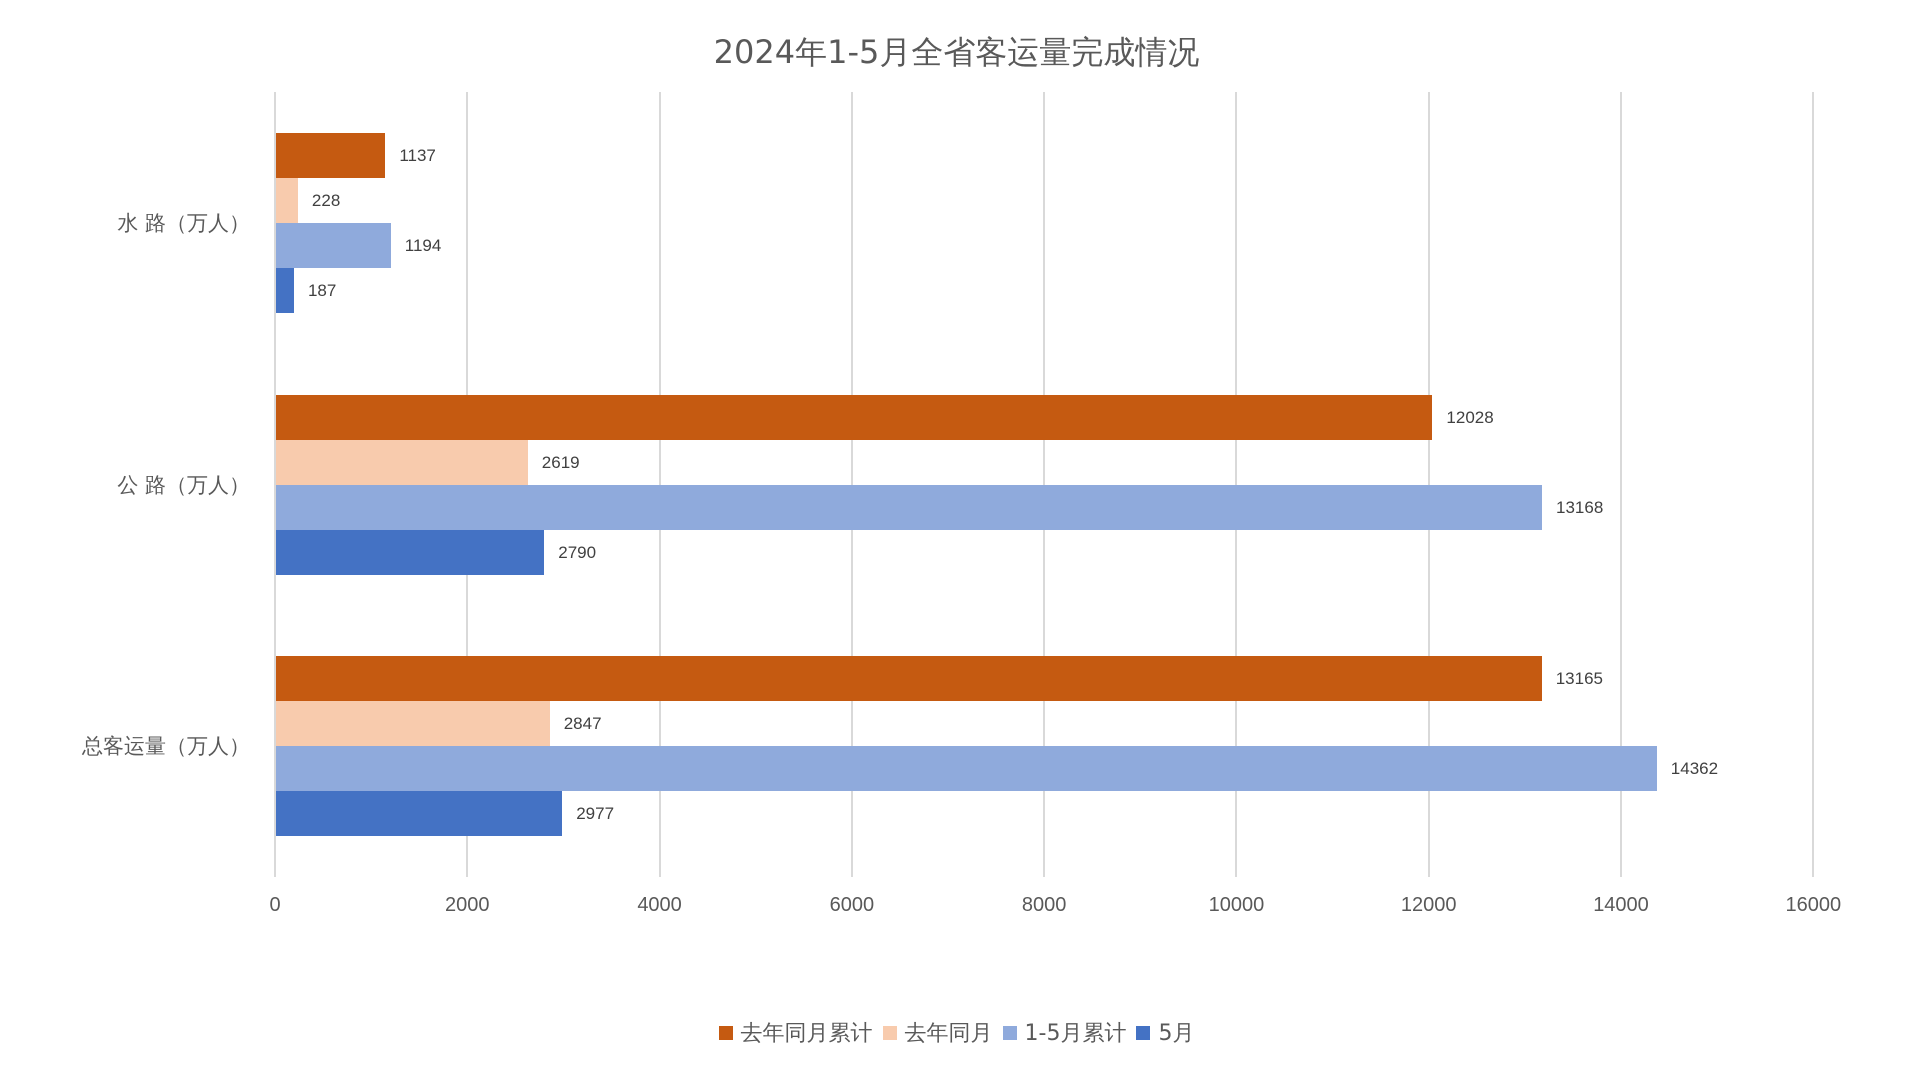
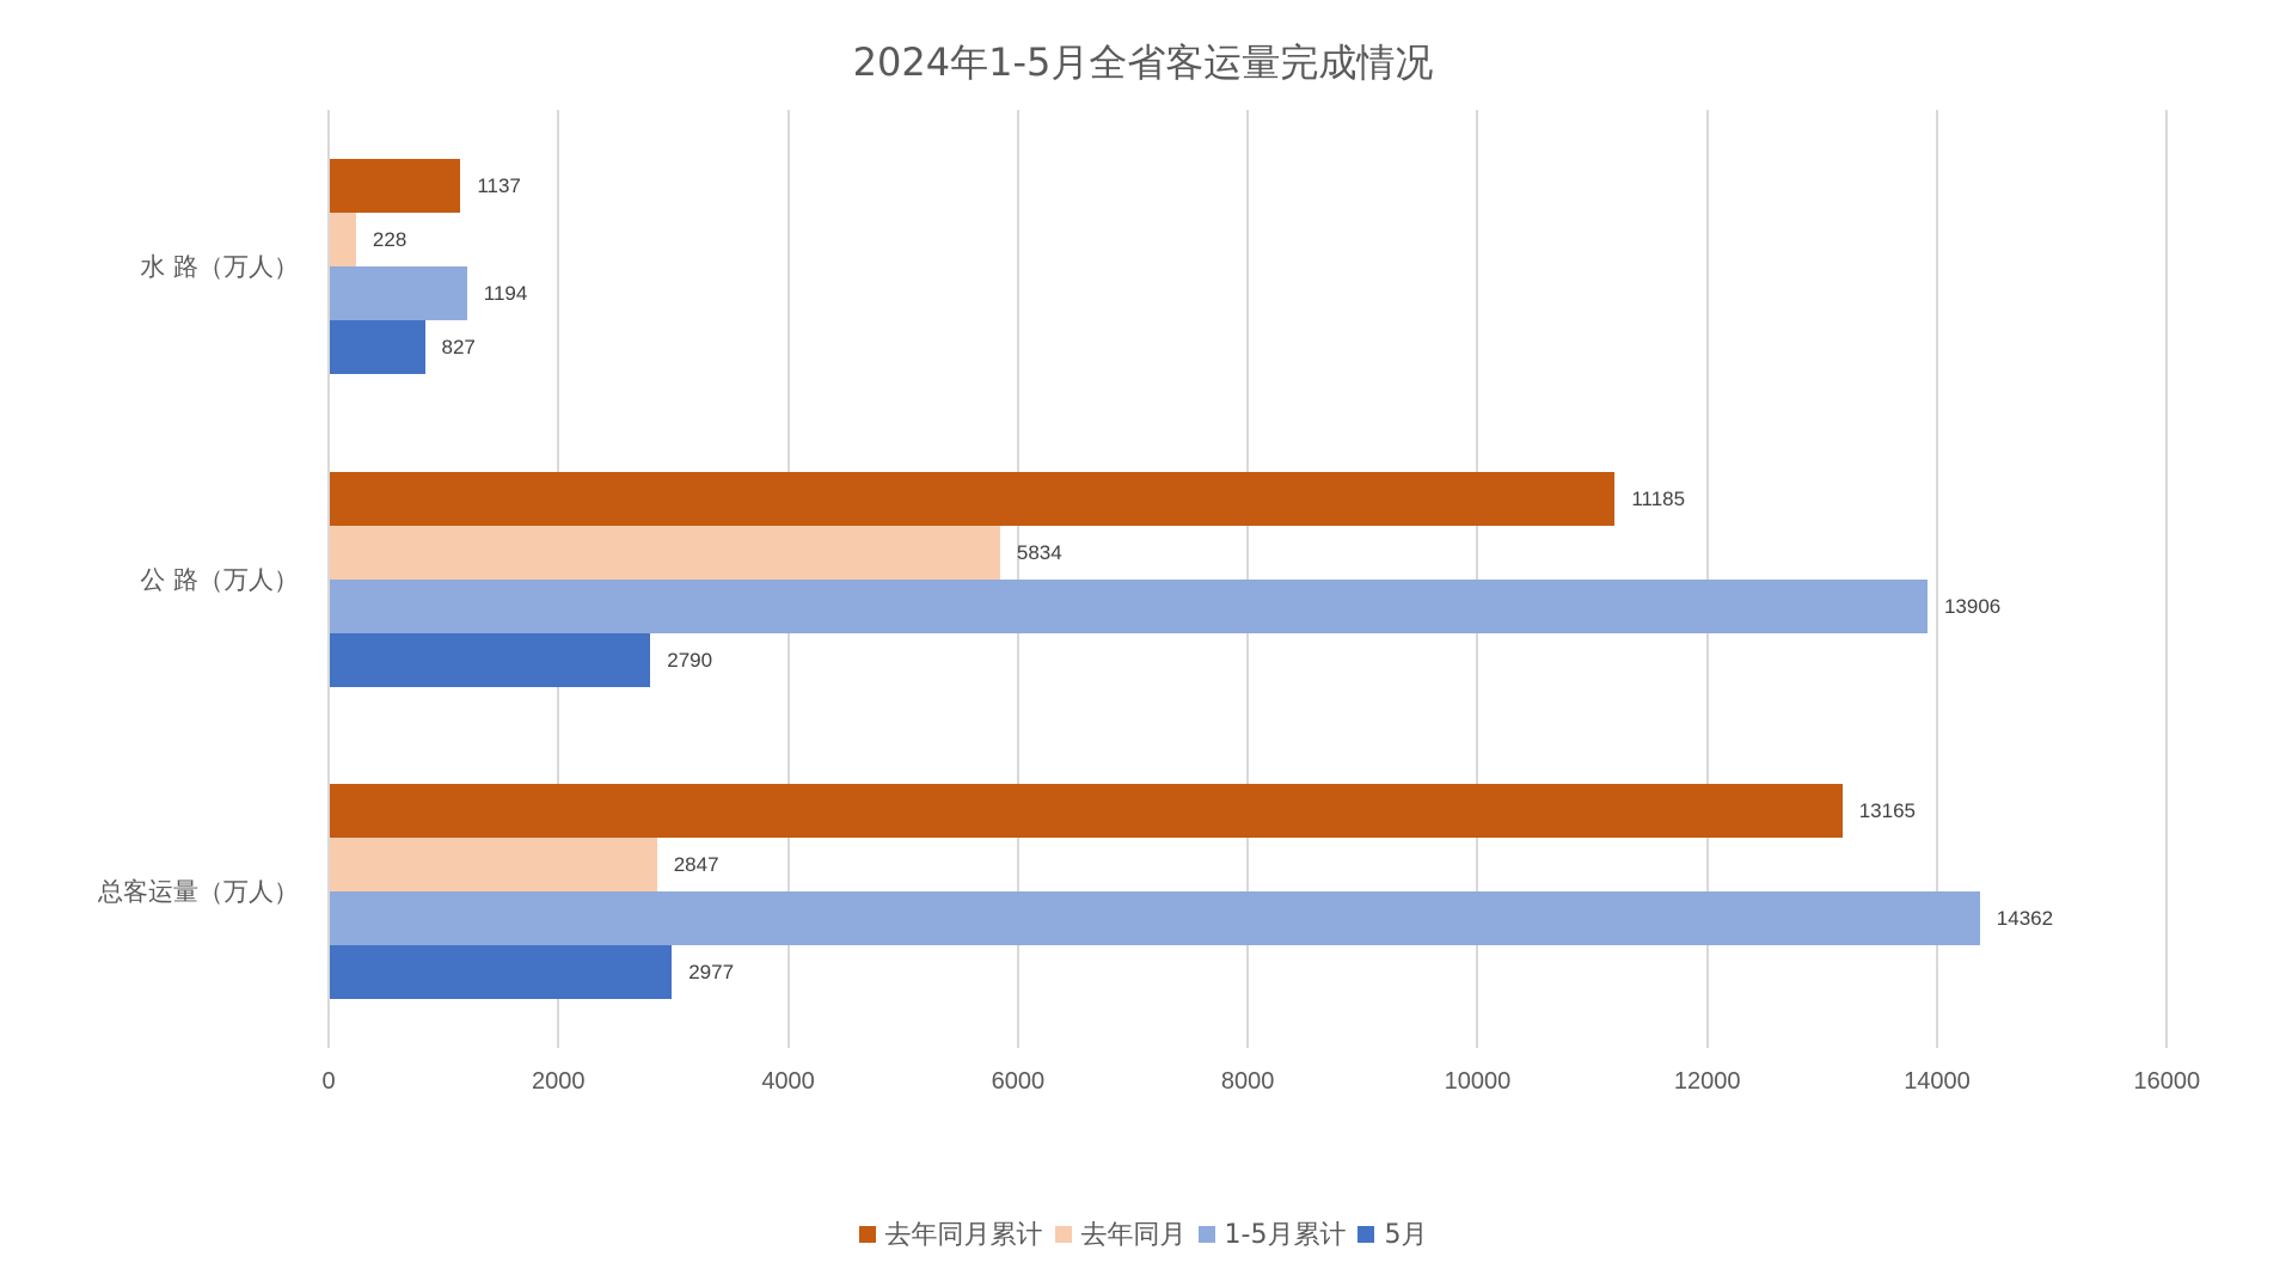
5月/水 路（万人）: 187 -> 827
去年同月累计/公 路（万人）: 12028 -> 11185
去年同月/公 路（万人）: 2619 -> 5834
1-5月累计/公 路（万人）: 13168 -> 13906
